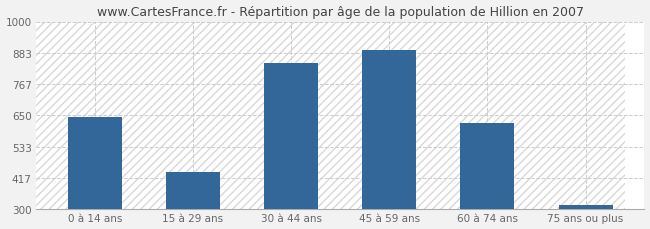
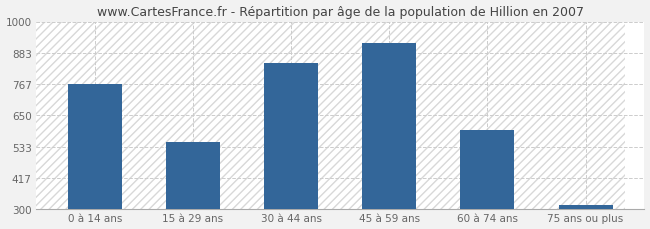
0 à 14 ans: 645 -> 767
15 à 29 ans: 440 -> 550
45 à 59 ans: 895 -> 920
60 à 74 ans: 620 -> 595
